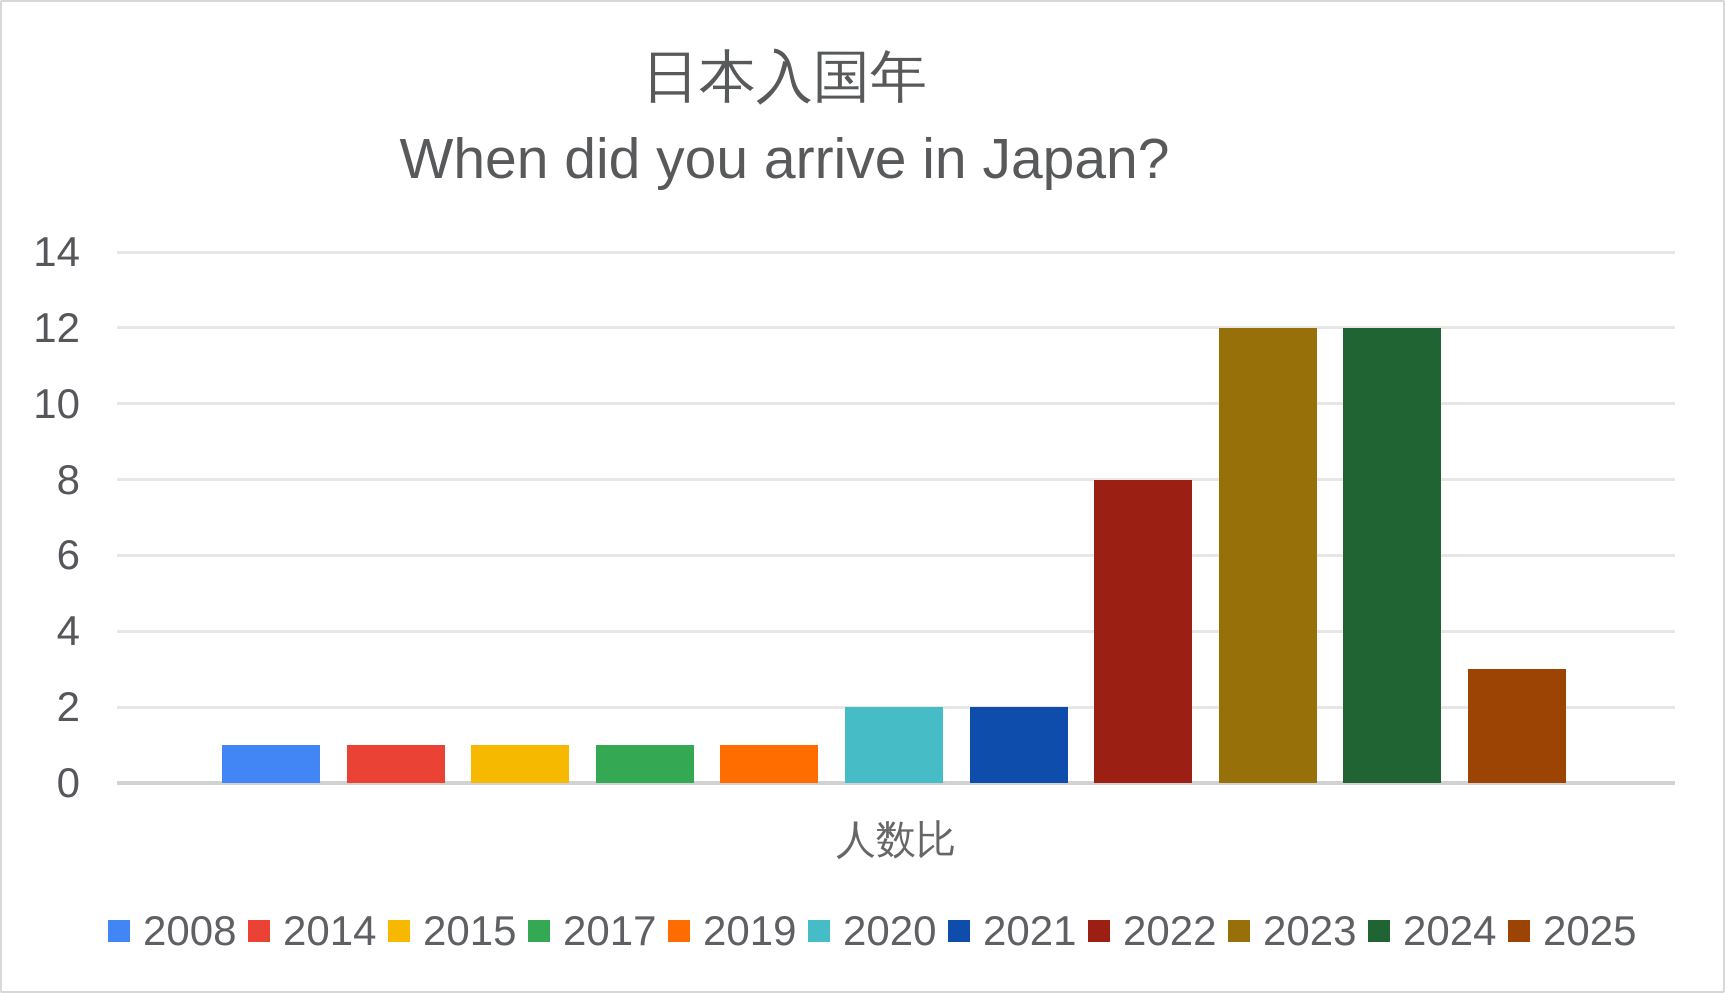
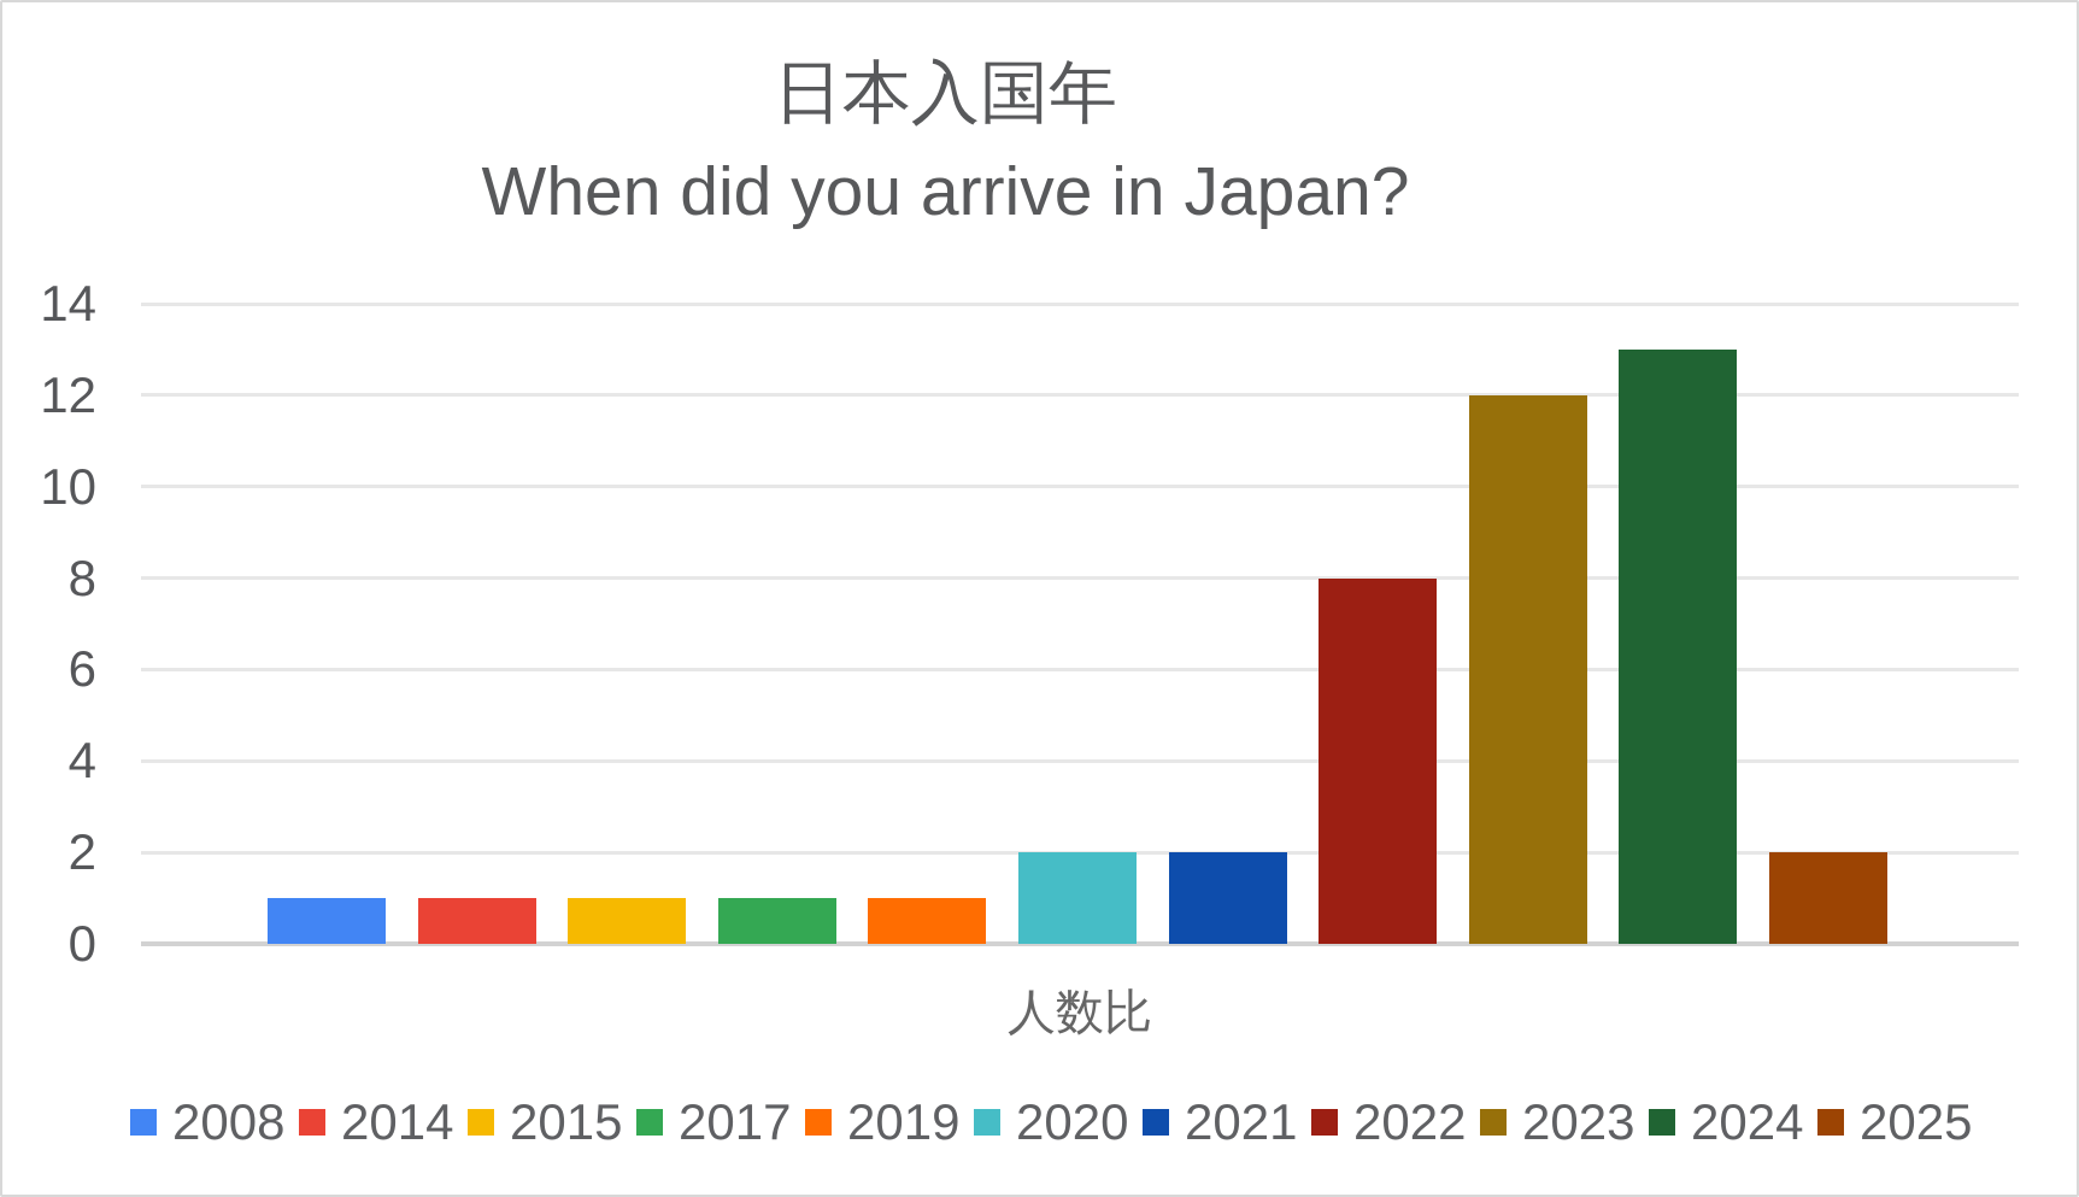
2024: 12 -> 13
2025: 3 -> 2
